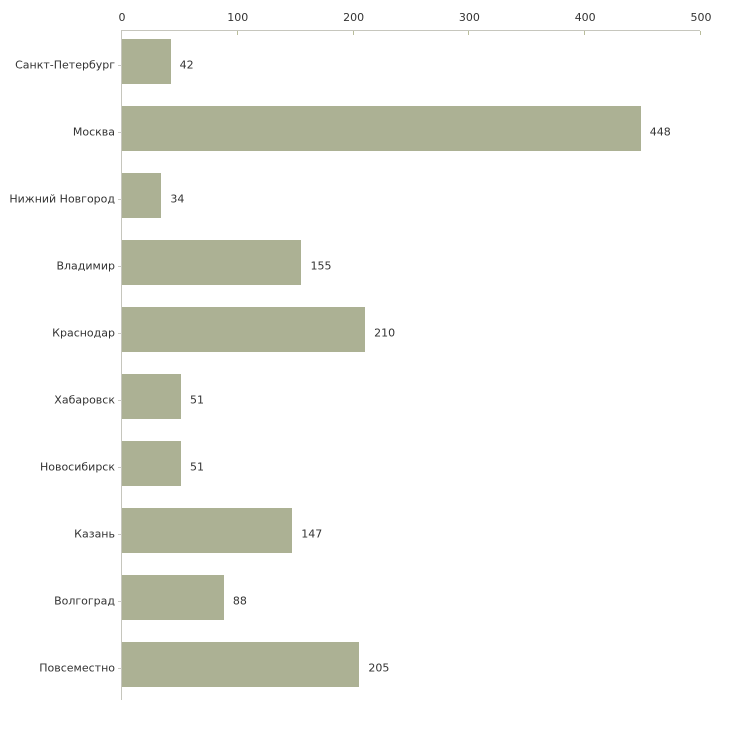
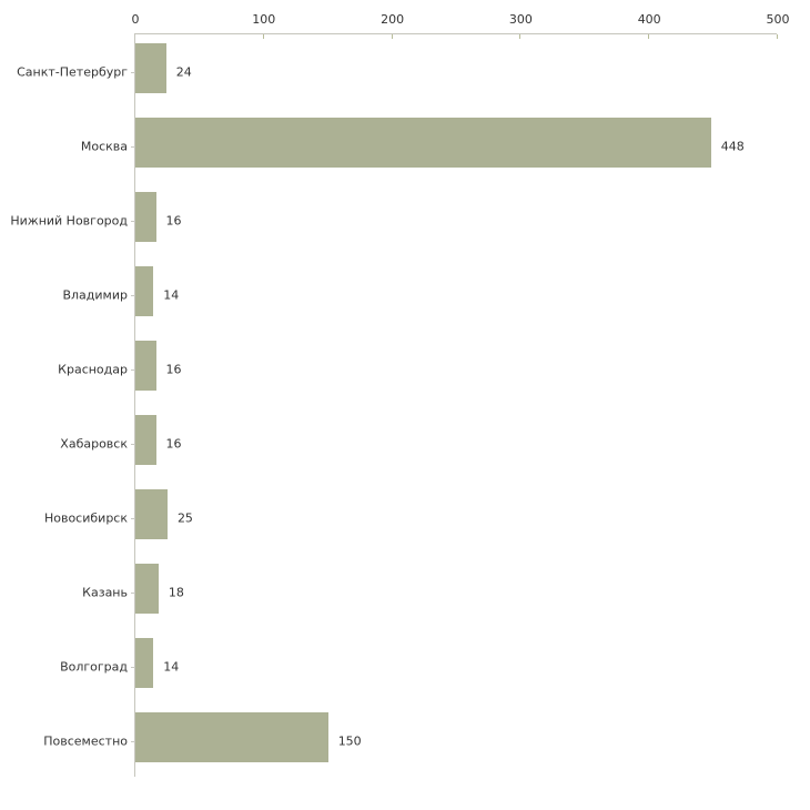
Санкт-Петербург: 42 -> 24
Нижний Новгород: 34 -> 16
Владимир: 155 -> 14
Краснодар: 210 -> 16
Хабаровск: 51 -> 16
Новосибирск: 51 -> 25
Казань: 147 -> 18
Волгоград: 88 -> 14
Повсеместно: 205 -> 150
